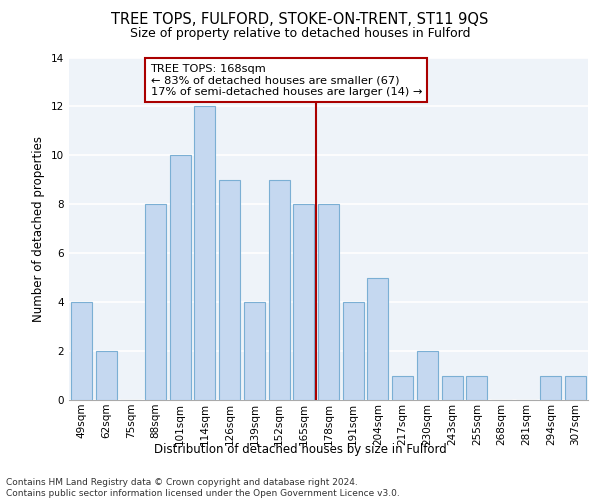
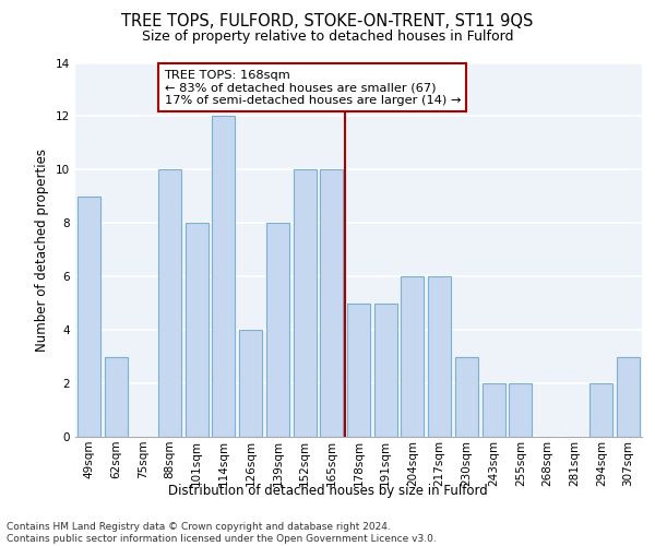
49sqm: 4 -> 9
62sqm: 2 -> 3
88sqm: 8 -> 10
101sqm: 10 -> 8
126sqm: 9 -> 4
139sqm: 4 -> 8
152sqm: 9 -> 10
165sqm: 8 -> 10
178sqm: 8 -> 5
191sqm: 4 -> 5
204sqm: 5 -> 6
217sqm: 1 -> 6
230sqm: 2 -> 3
243sqm: 1 -> 2
255sqm: 1 -> 2
294sqm: 1 -> 2
307sqm: 1 -> 3
